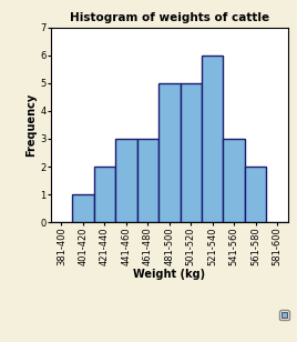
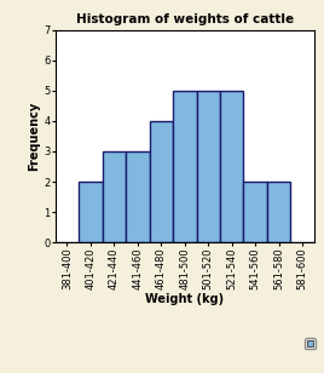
401-420: 1 -> 2
421-440: 2 -> 3
461-480: 3 -> 4
521-540: 6 -> 5
541-560: 3 -> 2
